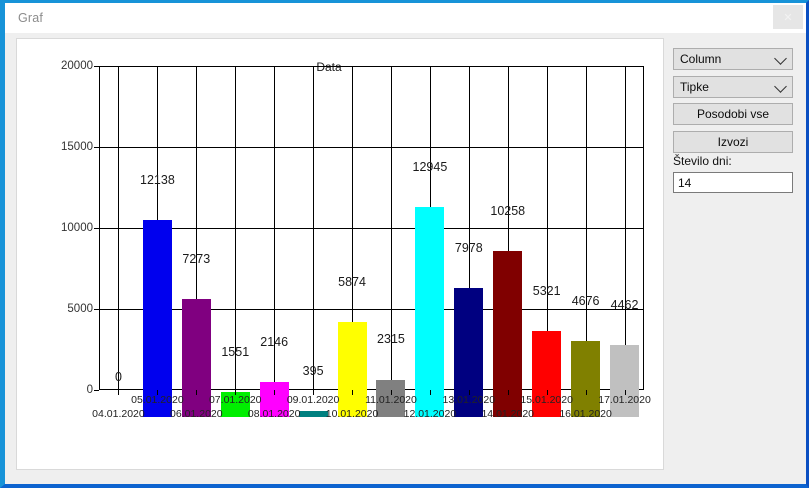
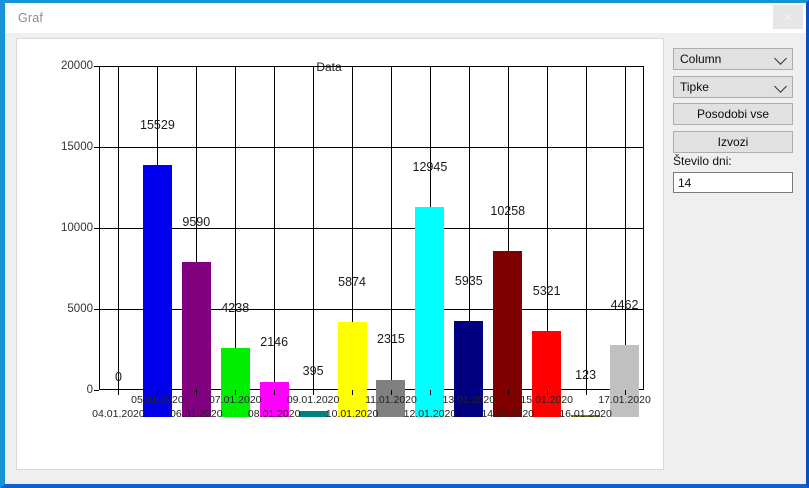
05.01.2020: 12138 -> 15529
06.01.2020: 7273 -> 9590
07.01.2020: 1551 -> 4238
13.01.2020: 7978 -> 5935
16.01.2020: 4676 -> 123
